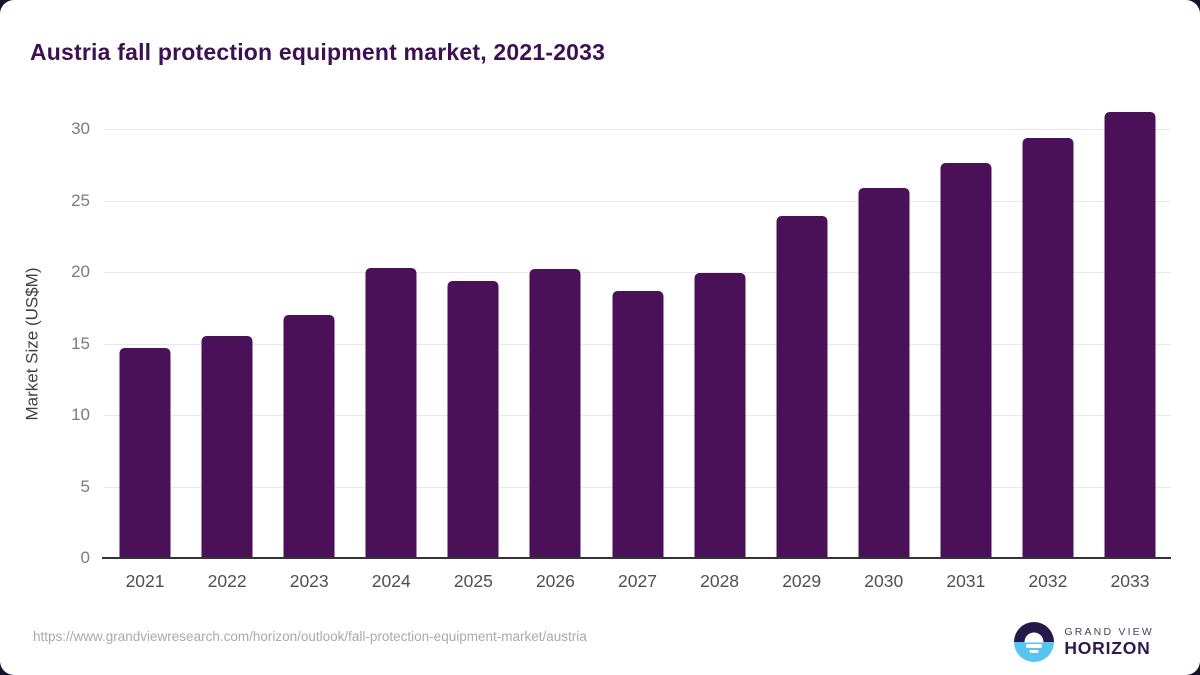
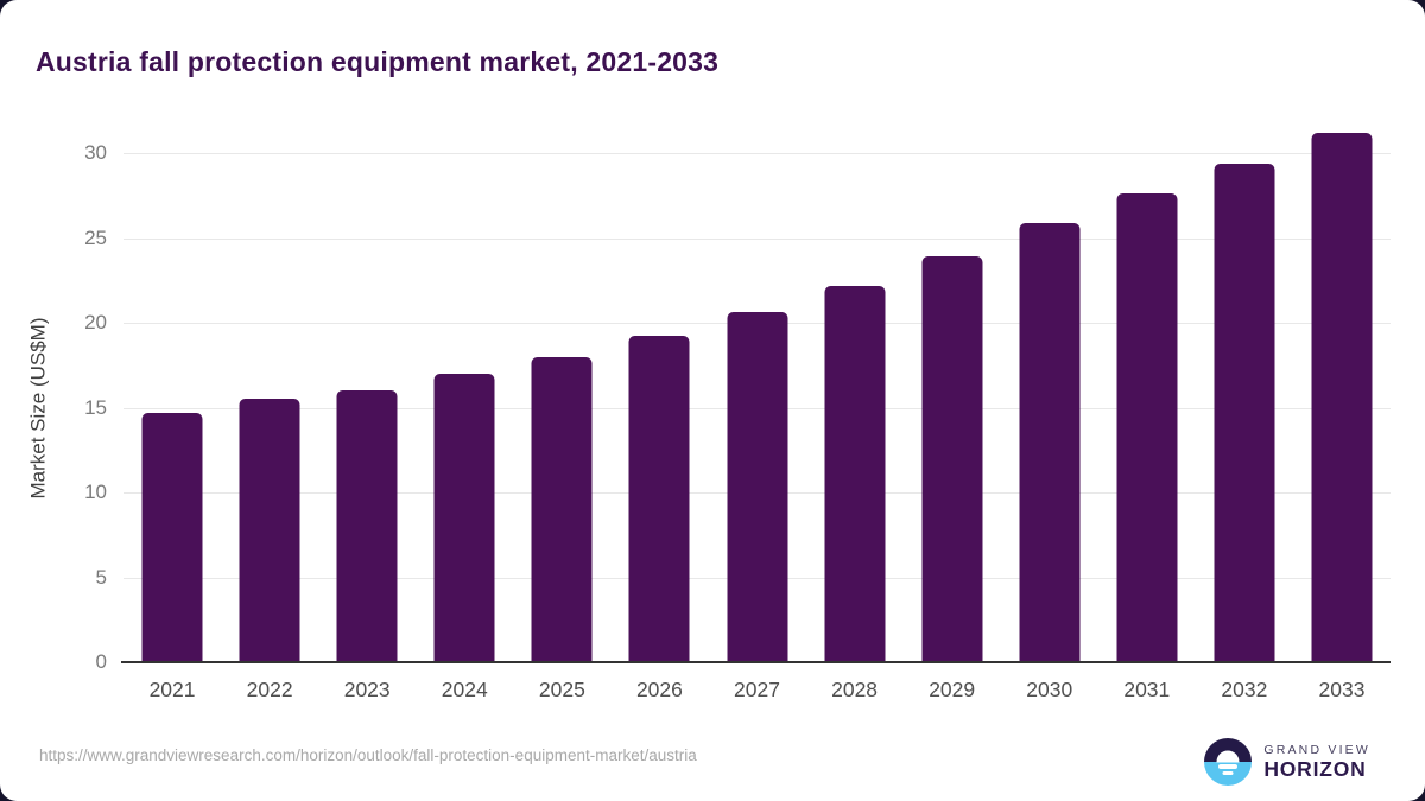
2023: 17.0 -> 16.0
2024: 20.3 -> 17.0
2025: 19.4 -> 18.0
2026: 20.2 -> 19.2
2027: 18.7 -> 20.6
2028: 19.9 -> 22.2
